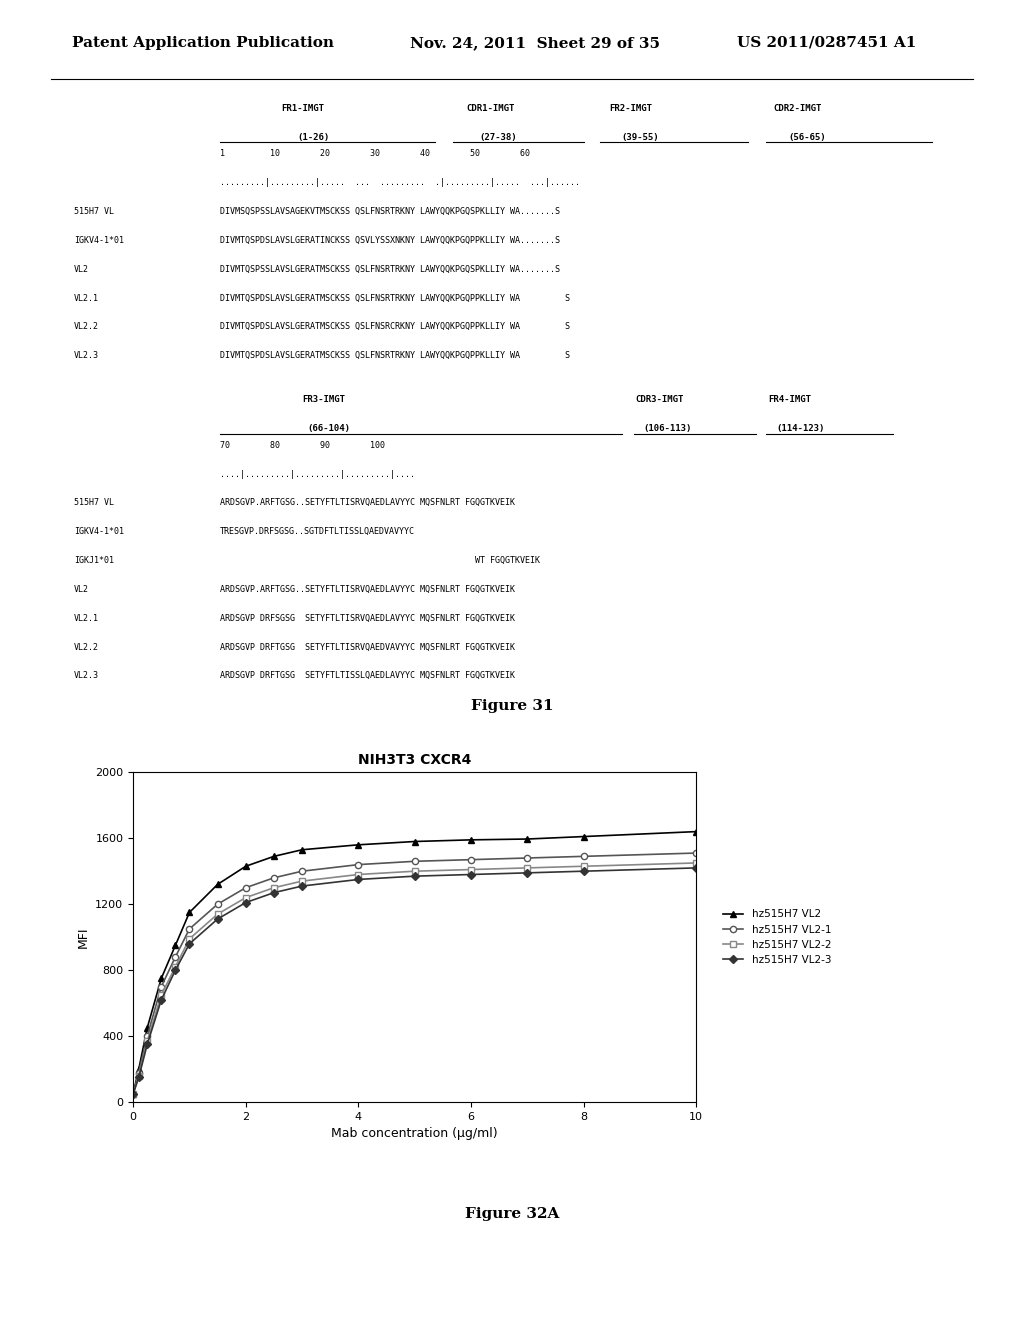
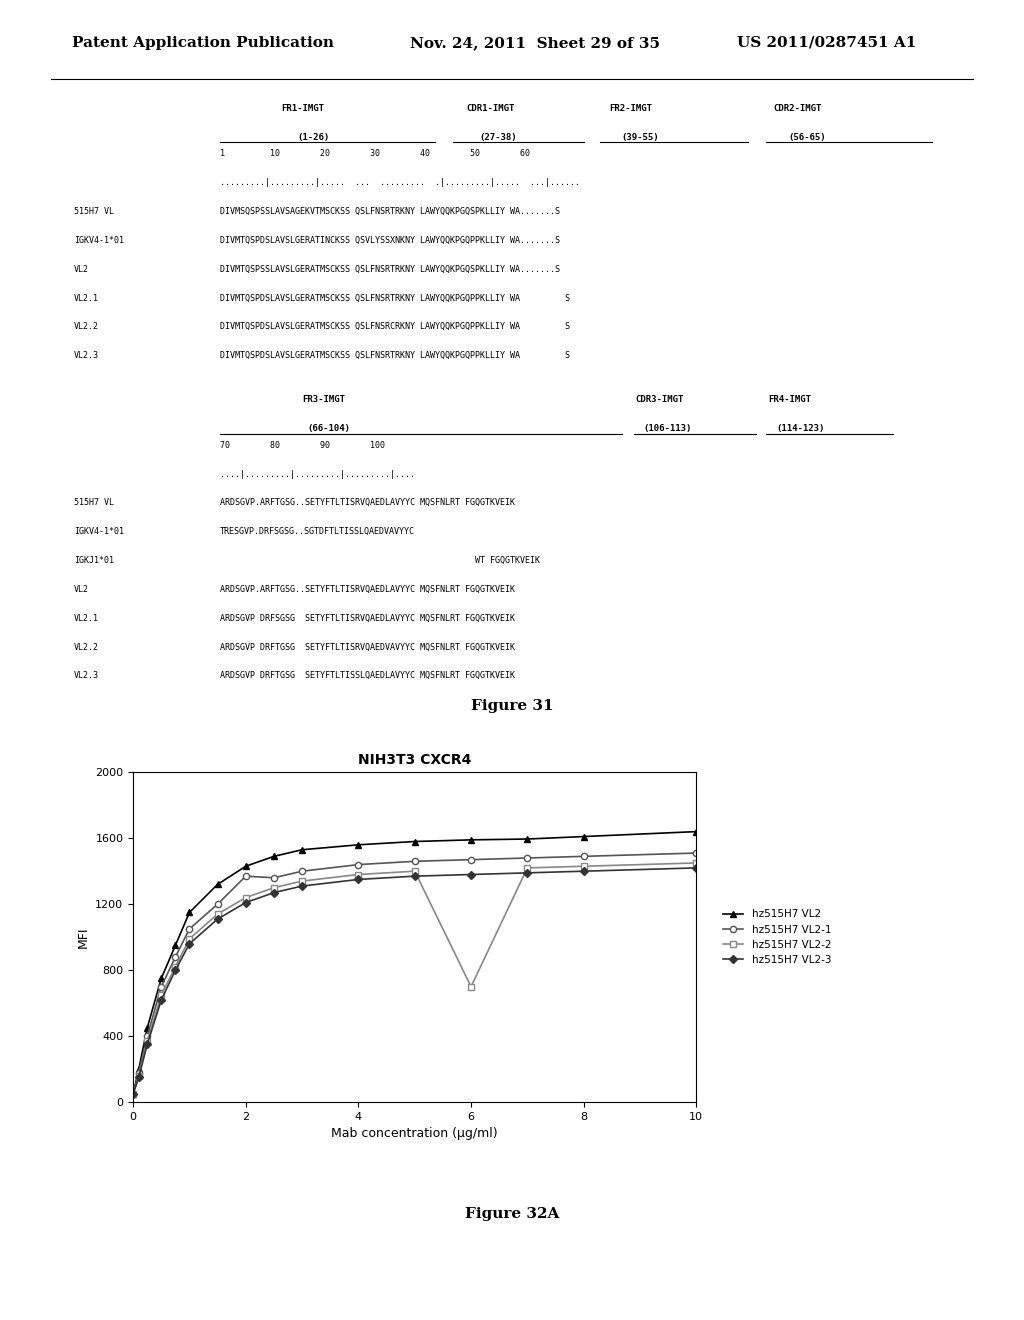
hz515H7 VL2-1/2: 1300 -> 1370
hz515H7 VL2-2/6: 1410 -> 700
